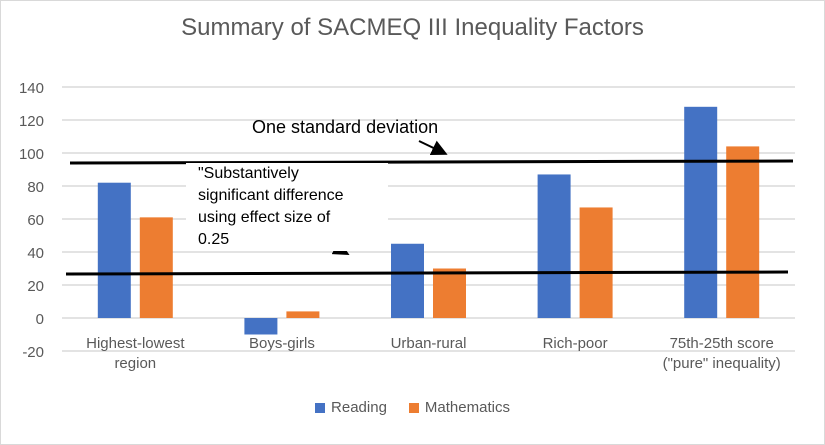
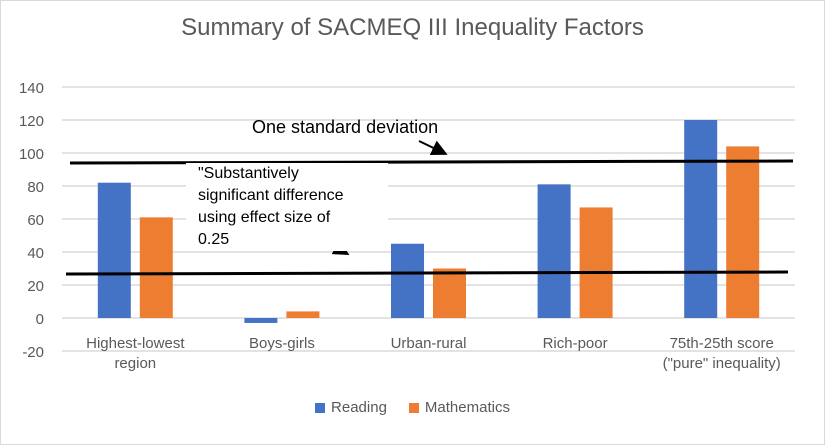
Reading/Boys-girls: -10 -> -3
Reading/Rich-poor: 87 -> 81
Reading/75th-25th score ("pure" inequality): 128 -> 120
